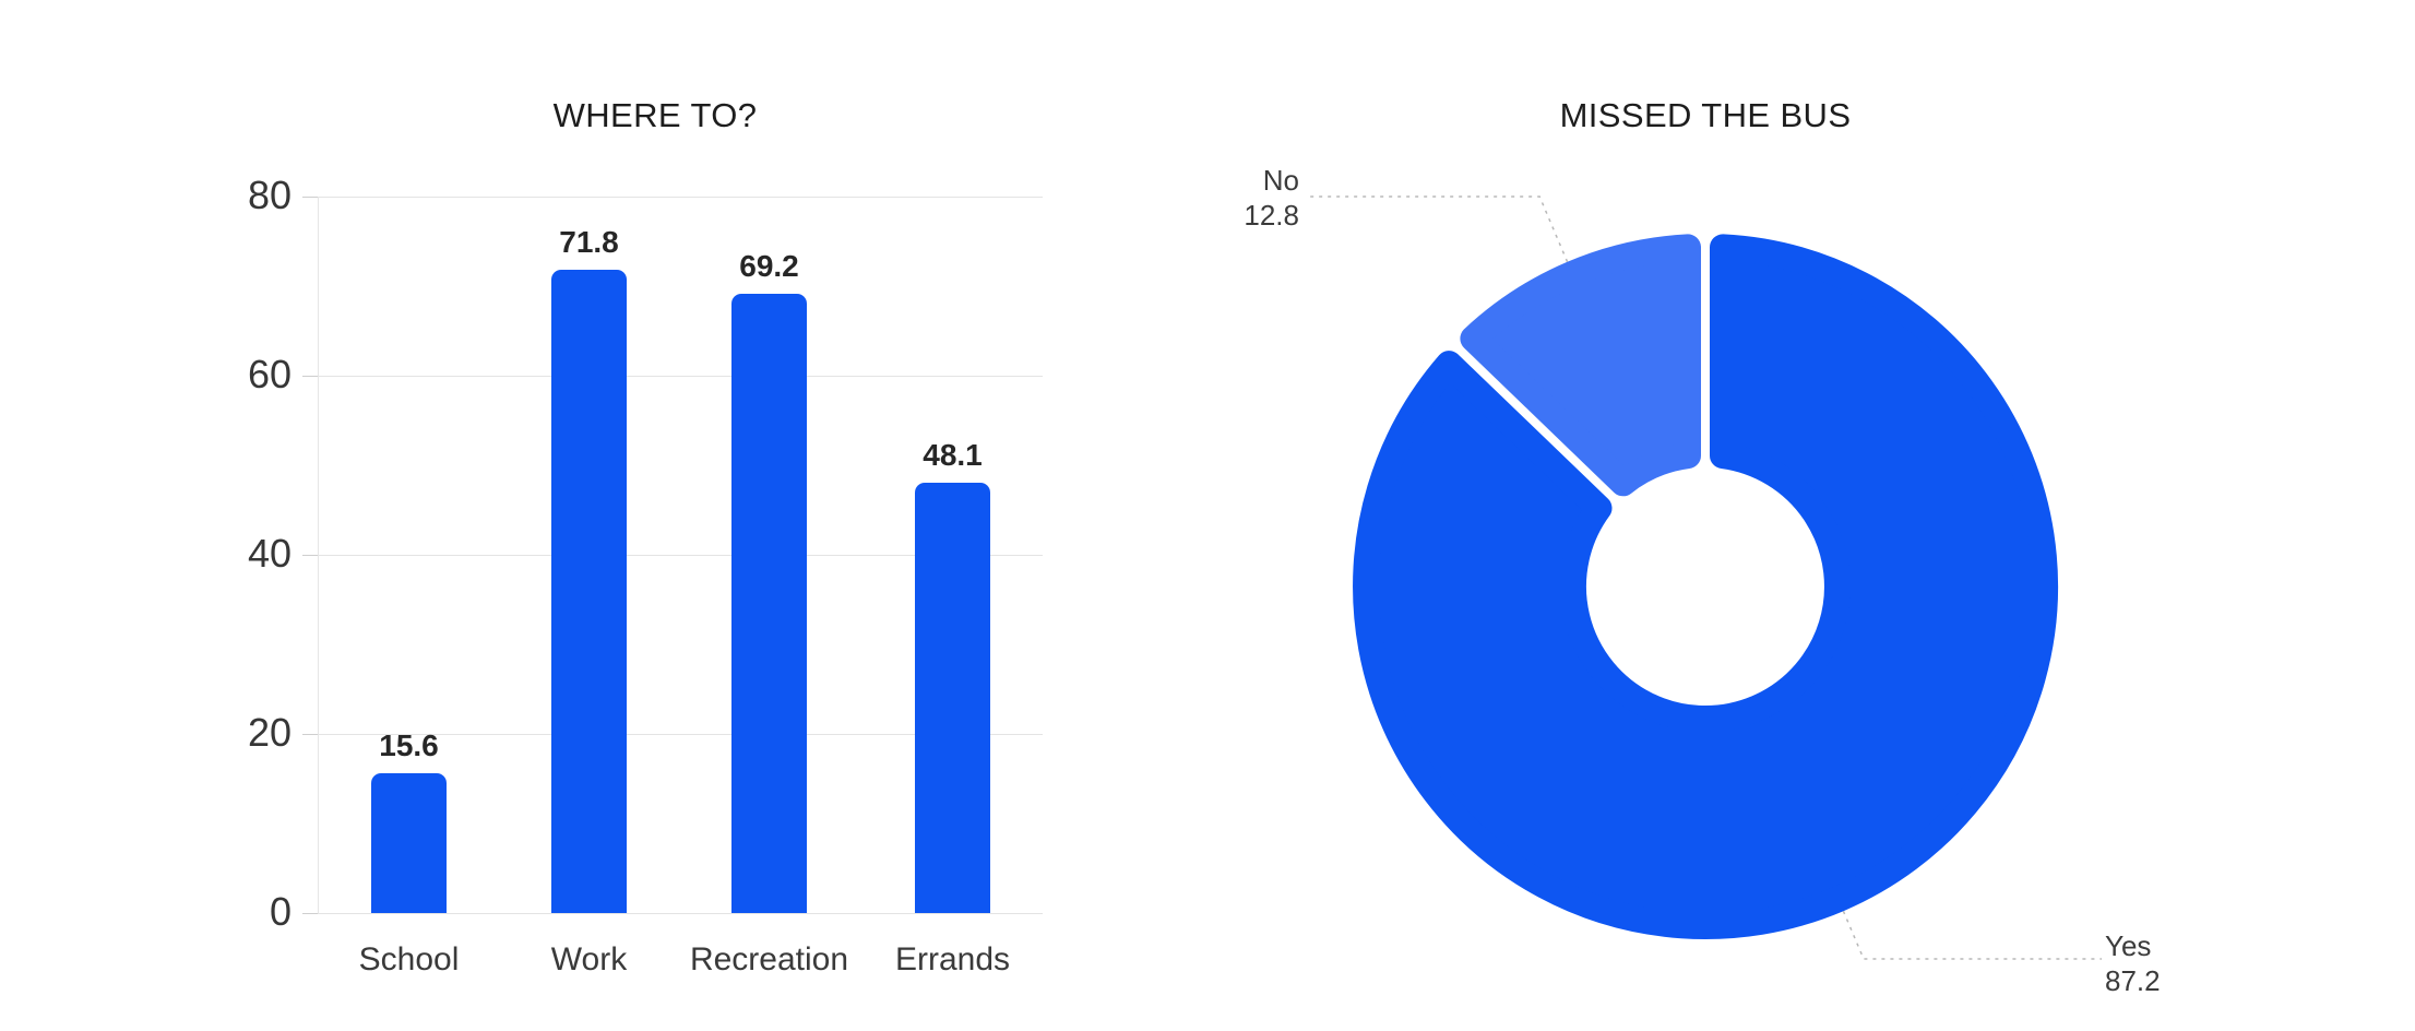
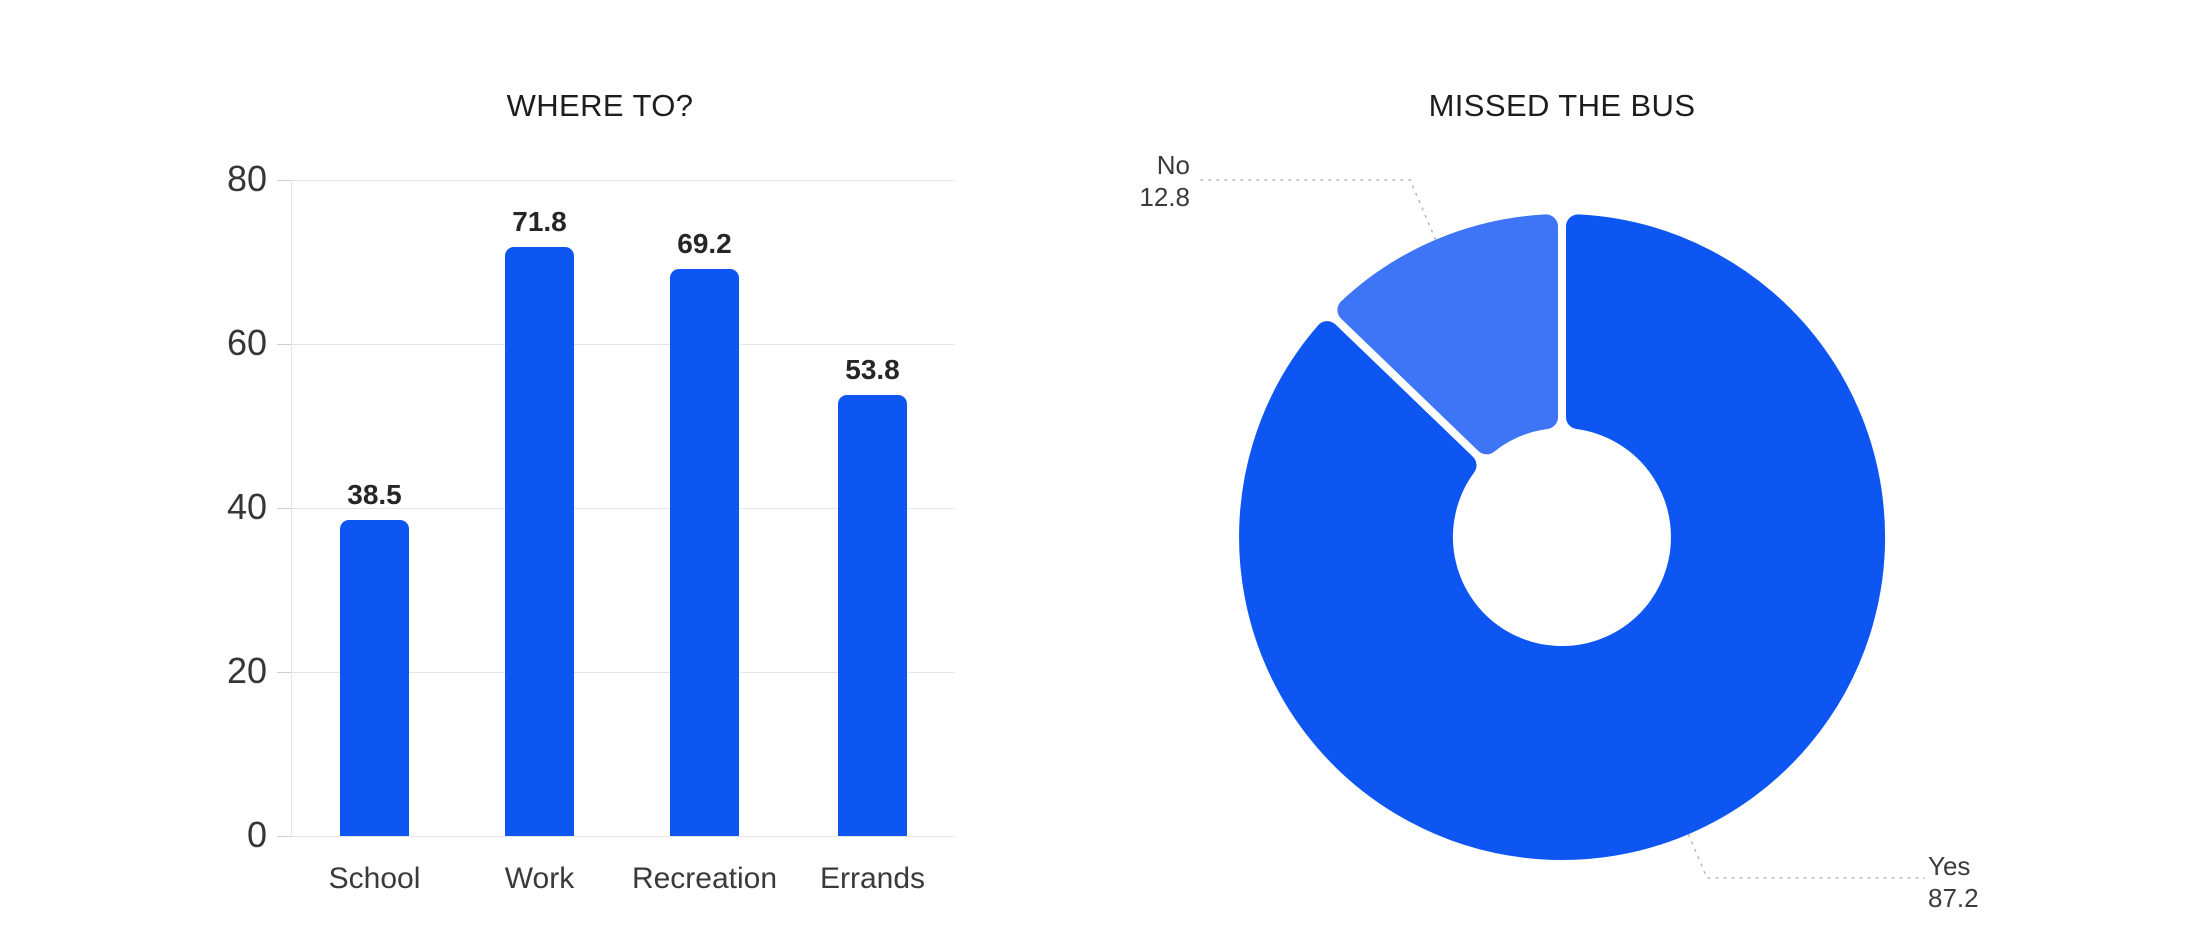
WHERE TO?/School: 15.6 -> 38.5
WHERE TO?/Errands: 48.1 -> 53.8
